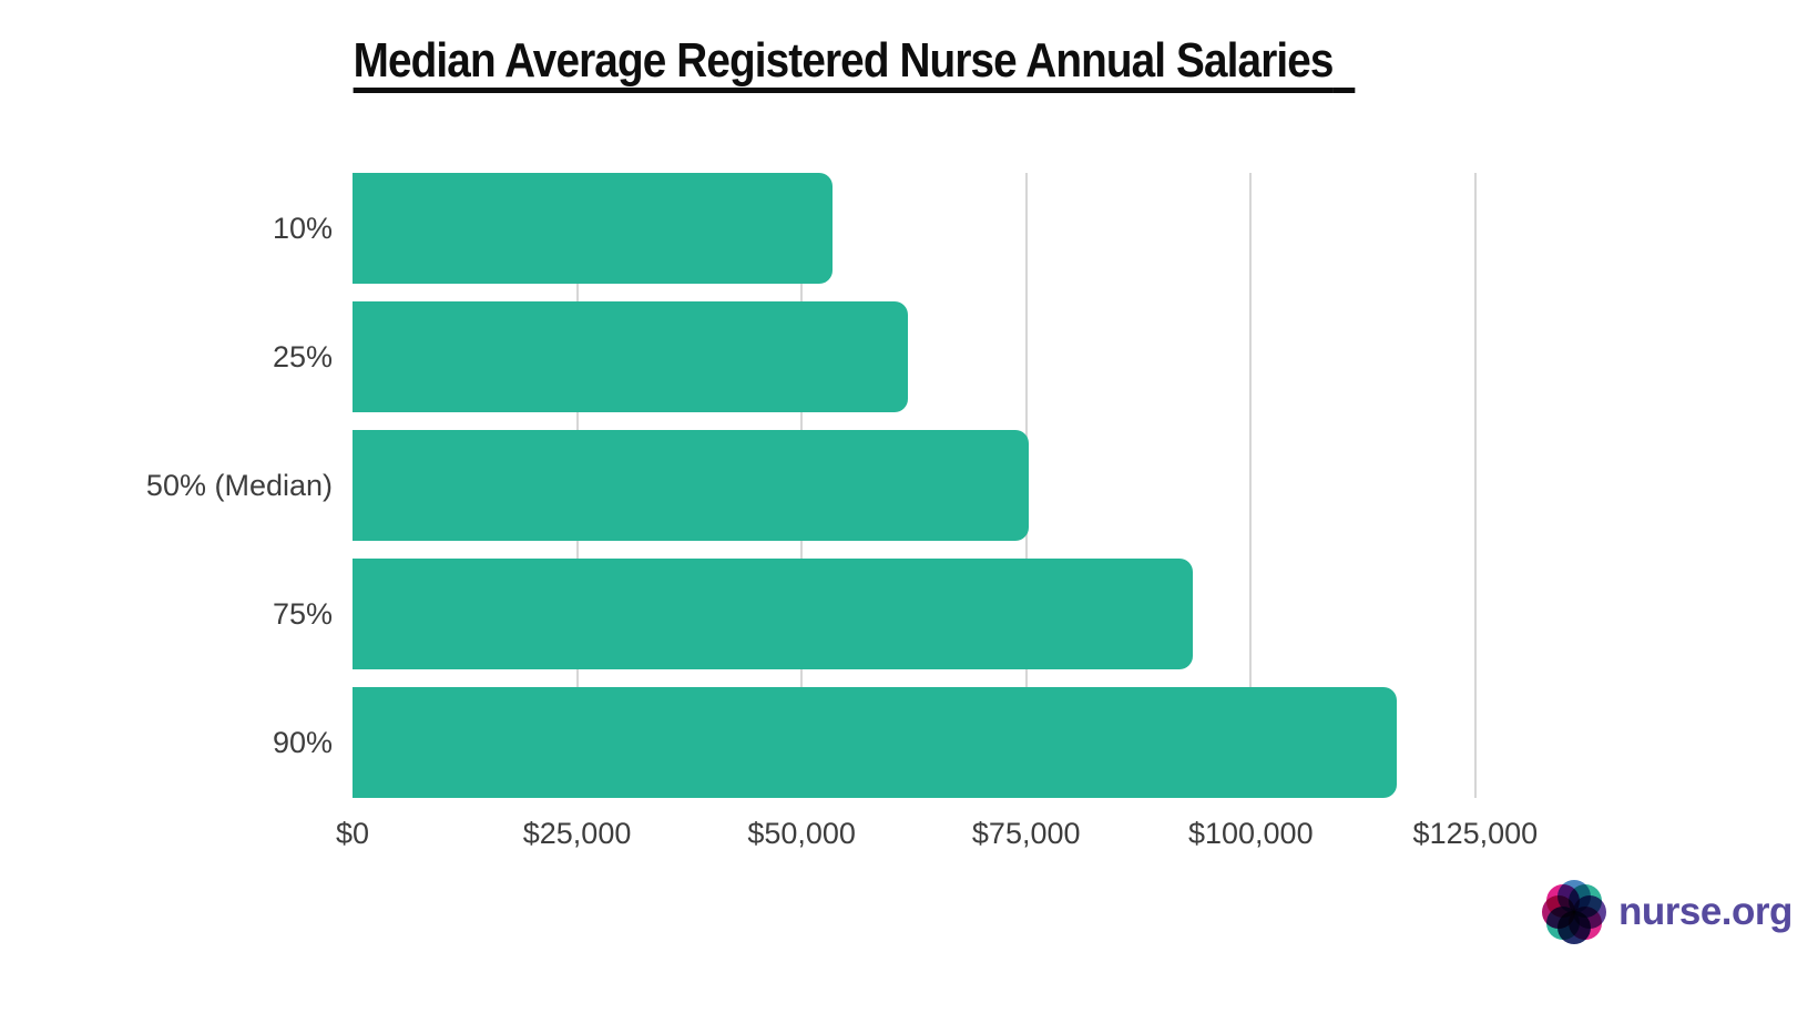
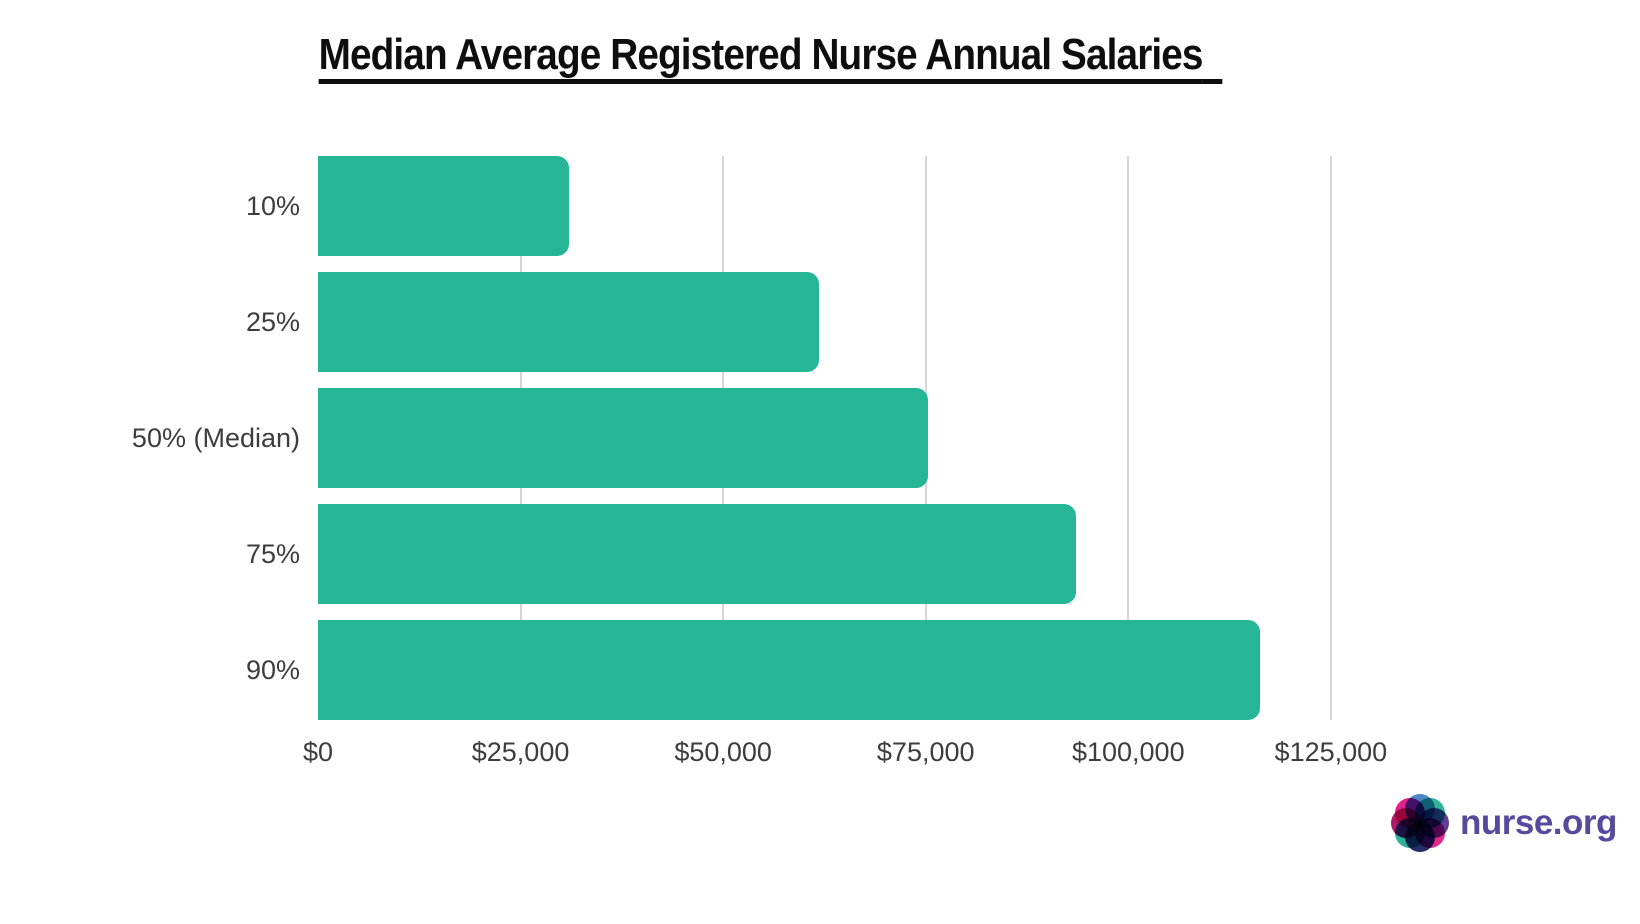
10%: $53000 -> $31000
